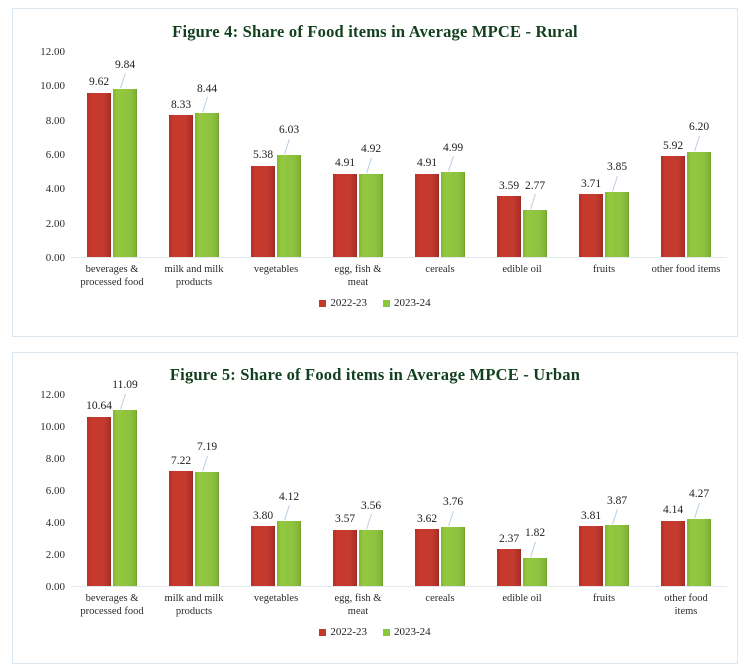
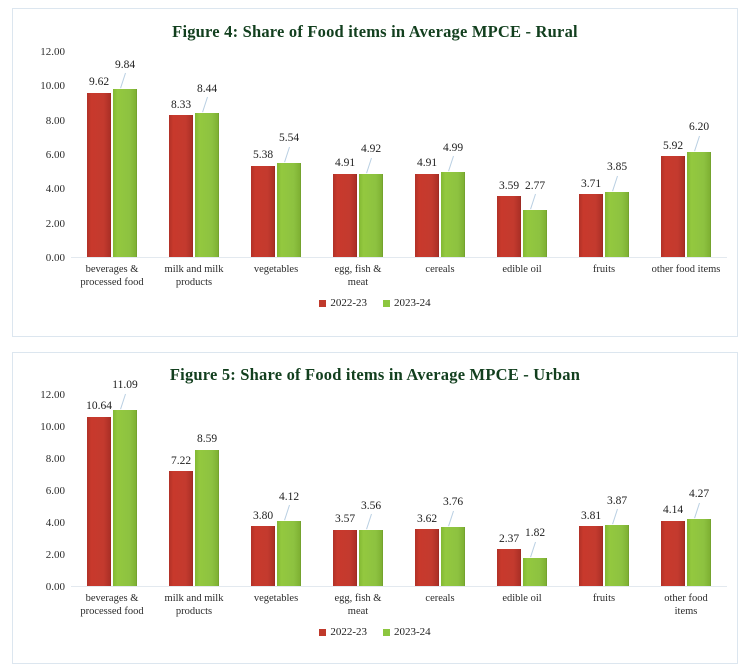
Figure 4: Share of Food items in Average MPCE - Rural/2023-24/vegetables: 6.03 -> 5.54
Figure 5: Share of Food items in Average MPCE - Urban/2023-24/milk and milk products: 7.19 -> 8.59
